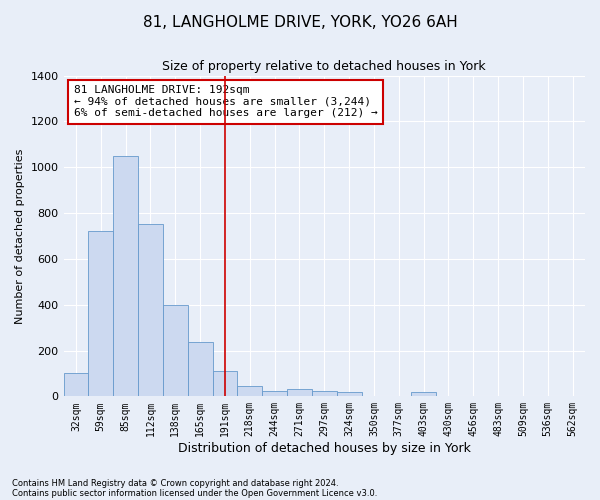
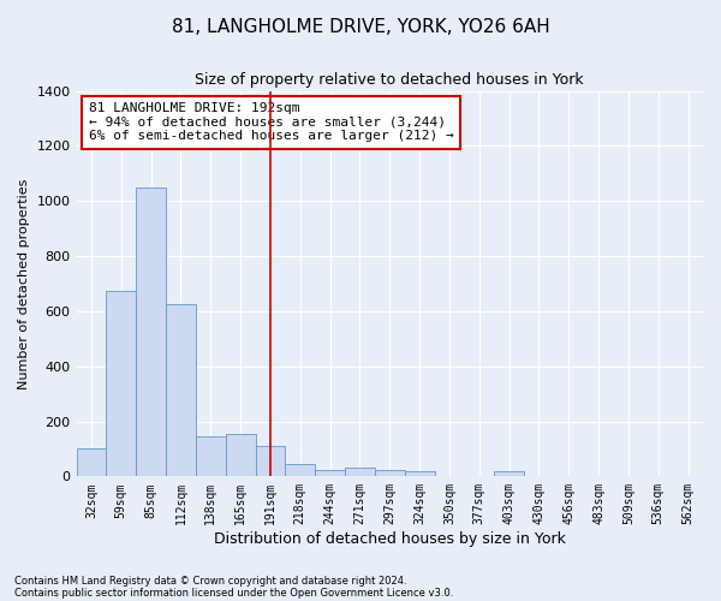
59sqm: 720 -> 675
112sqm: 750 -> 625
138sqm: 400 -> 145
165sqm: 235 -> 155
